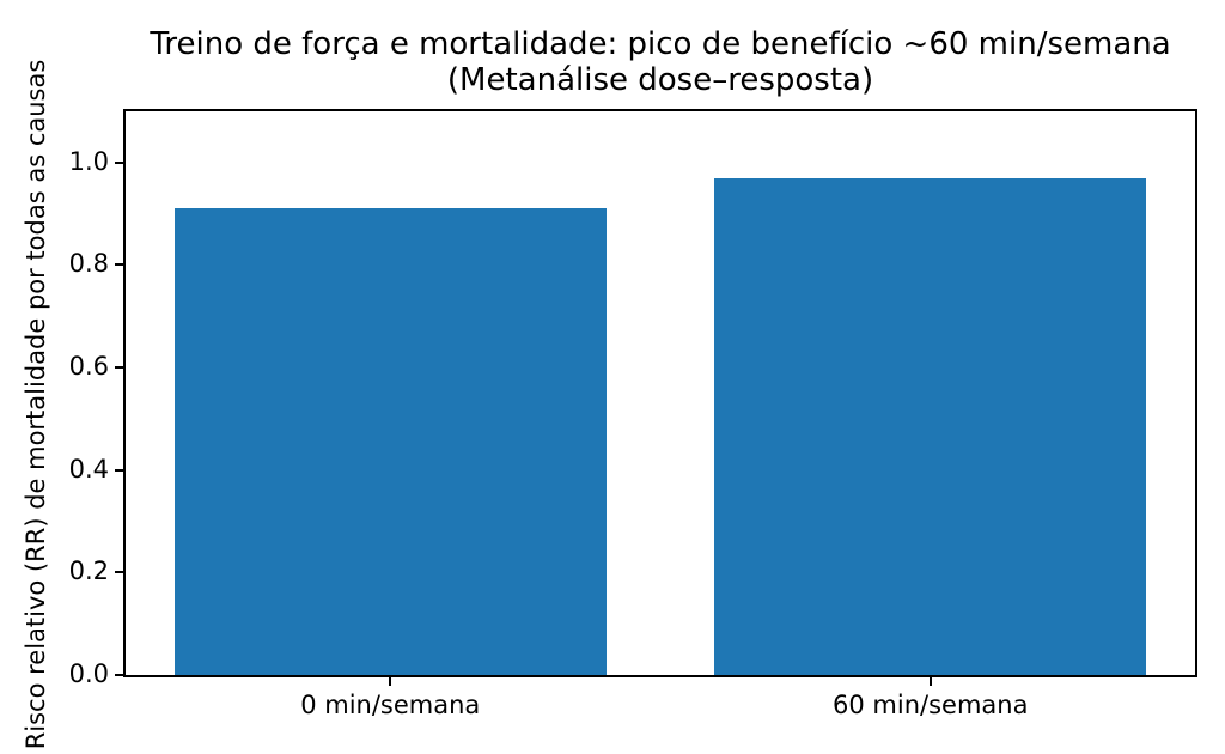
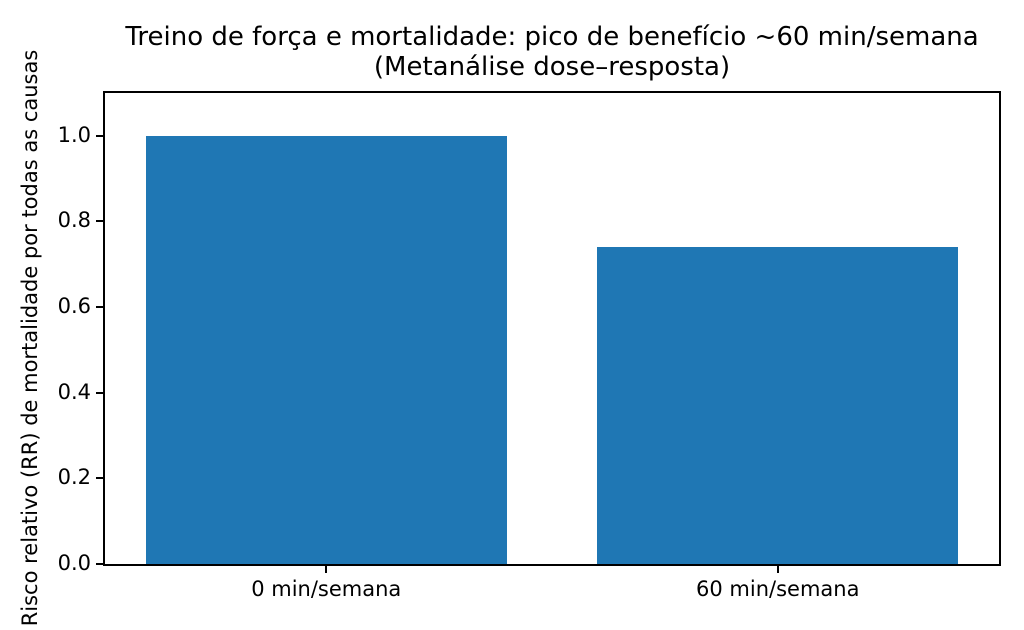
0 min/semana: 0.91 -> 1.00
60 min/semana: 0.97 -> 0.74
